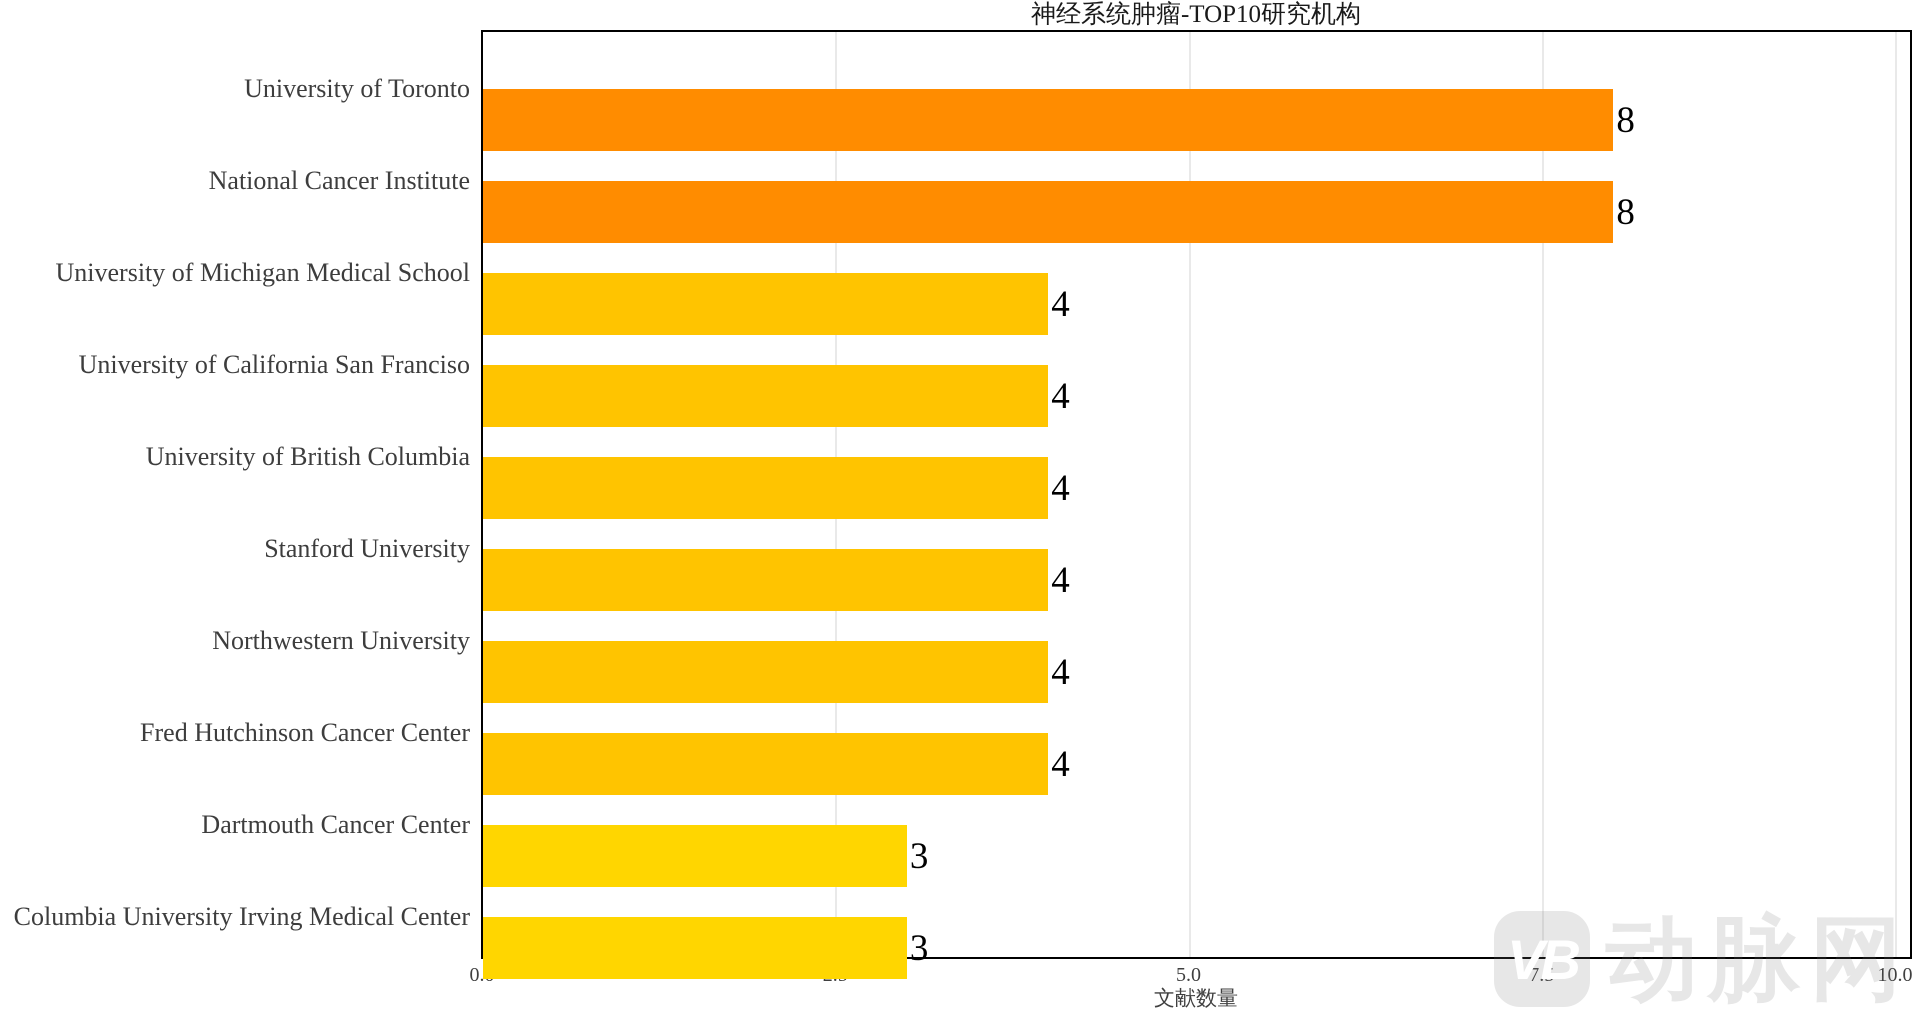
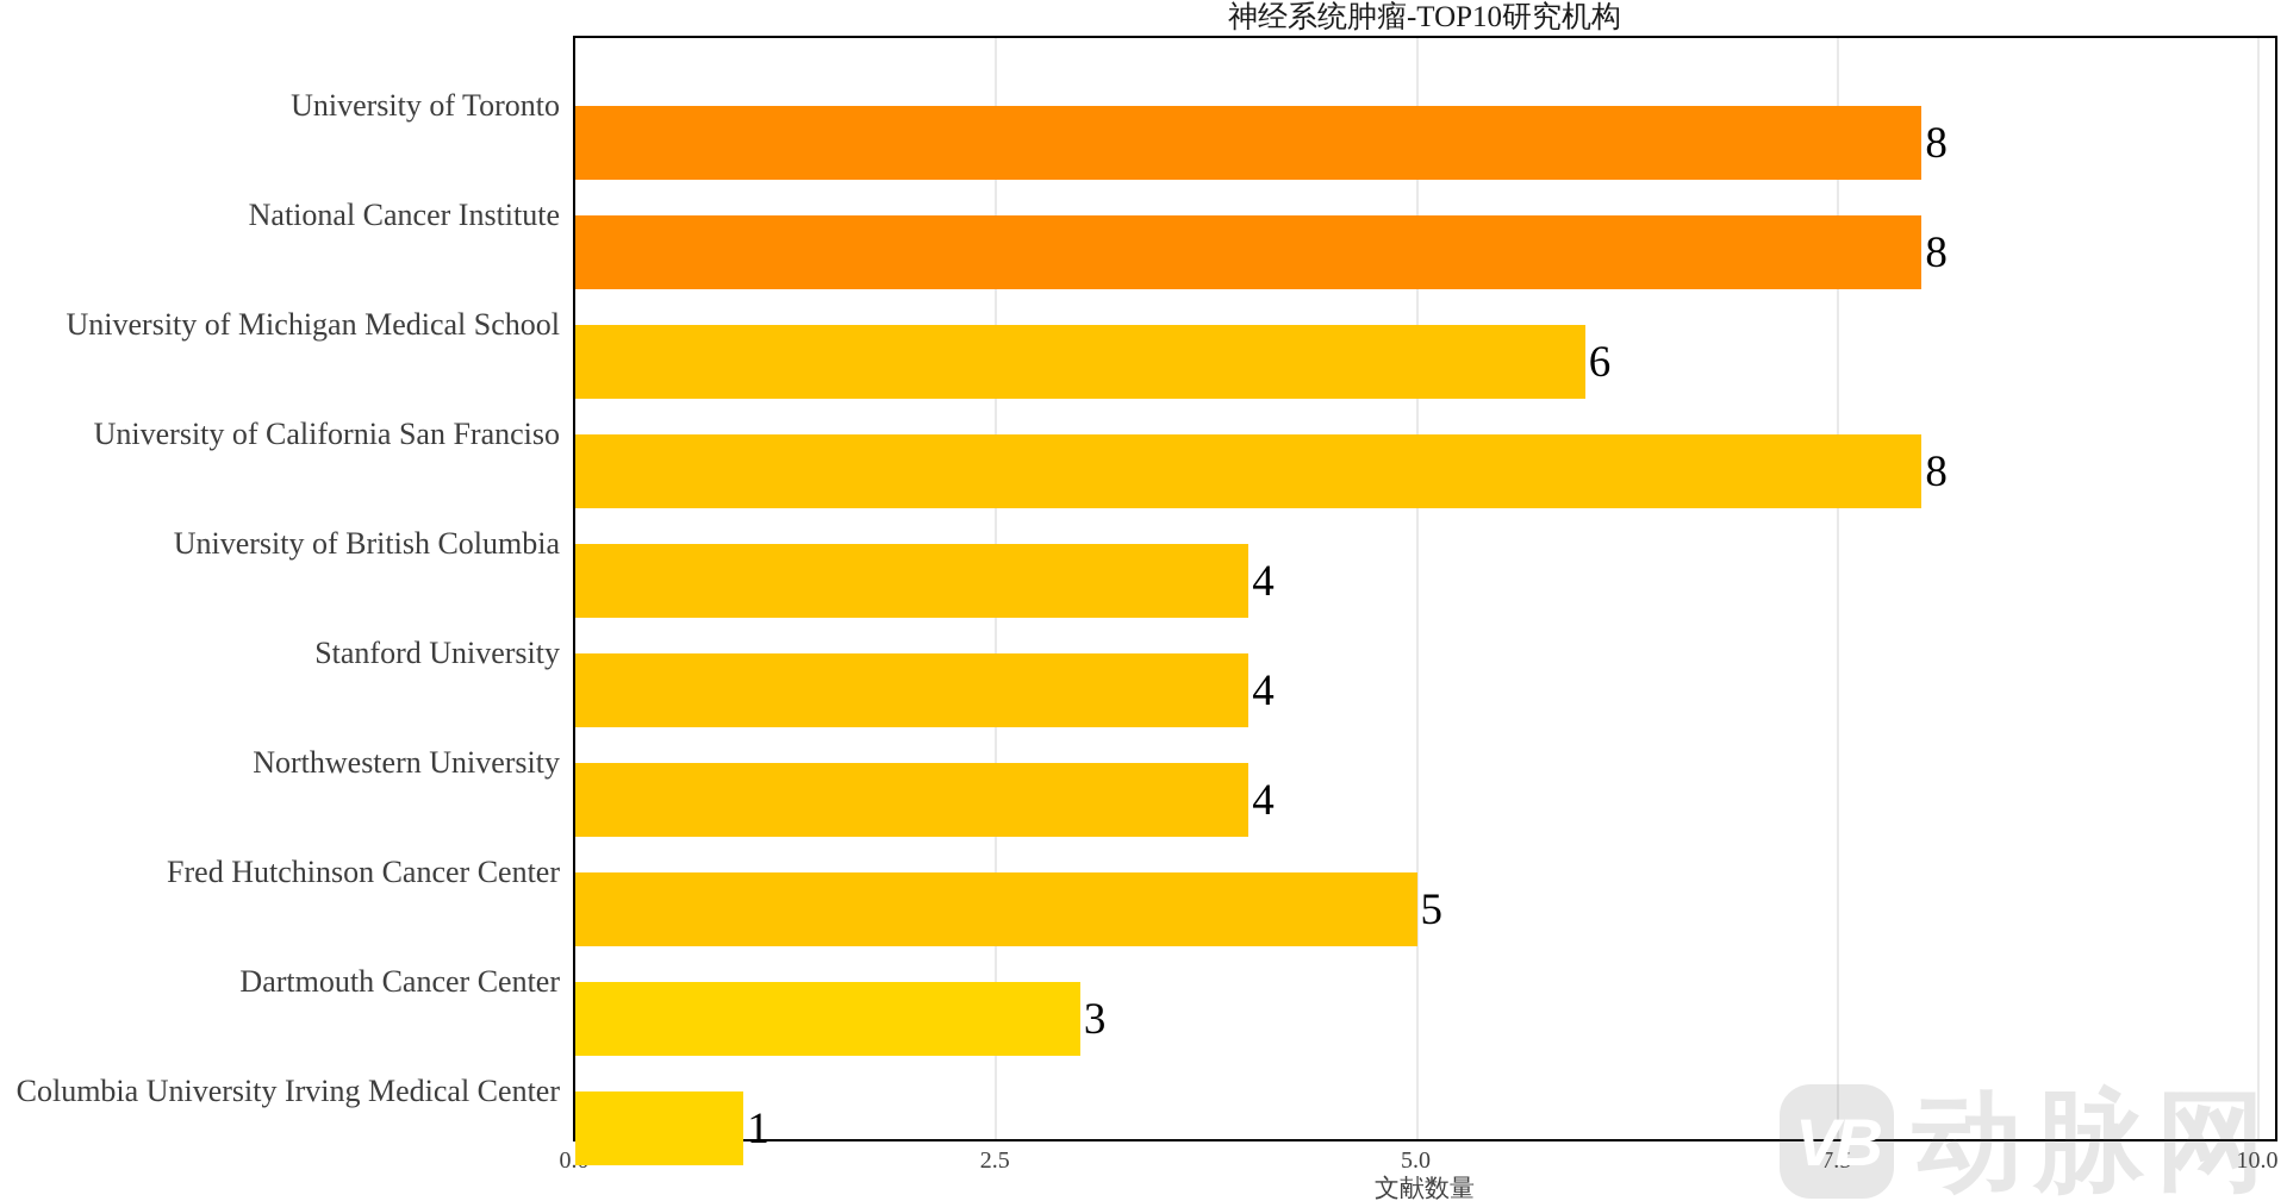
University of Michigan Medical School: 4 -> 6
University of California San Franciso: 4 -> 8
Fred Hutchinson Cancer Center: 4 -> 5
Columbia University Irving Medical Center: 3 -> 1
